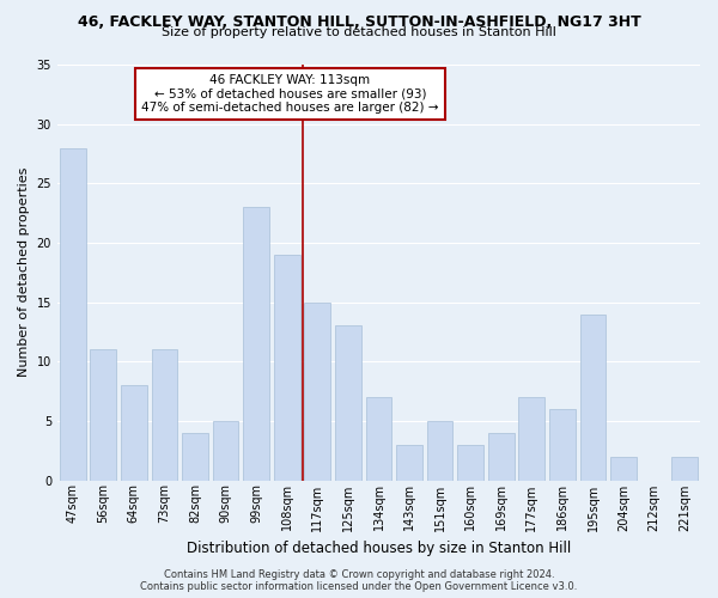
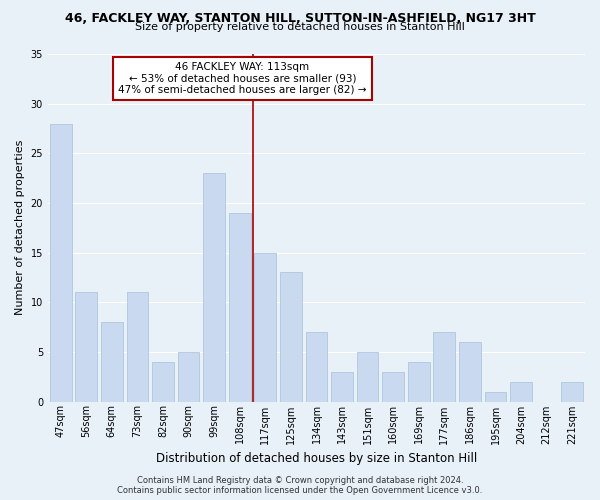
195sqm: 14 -> 1
